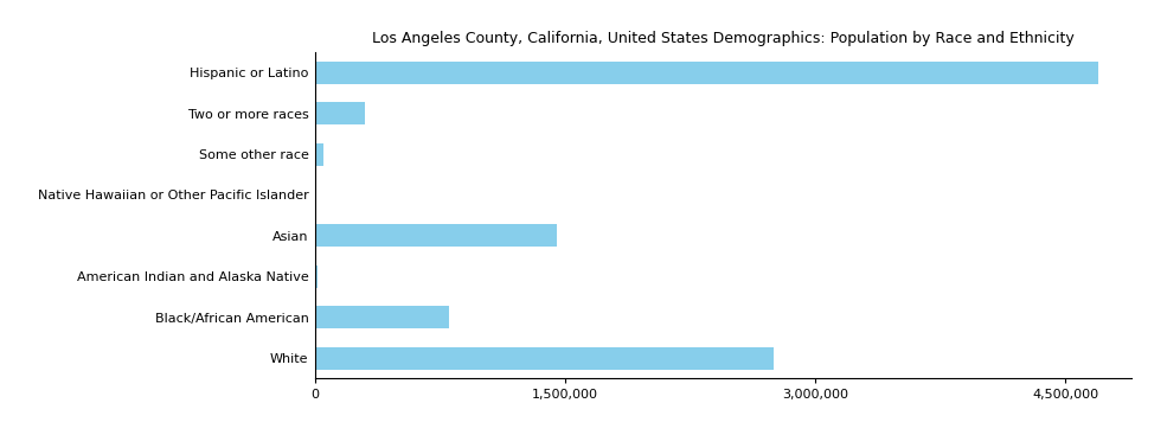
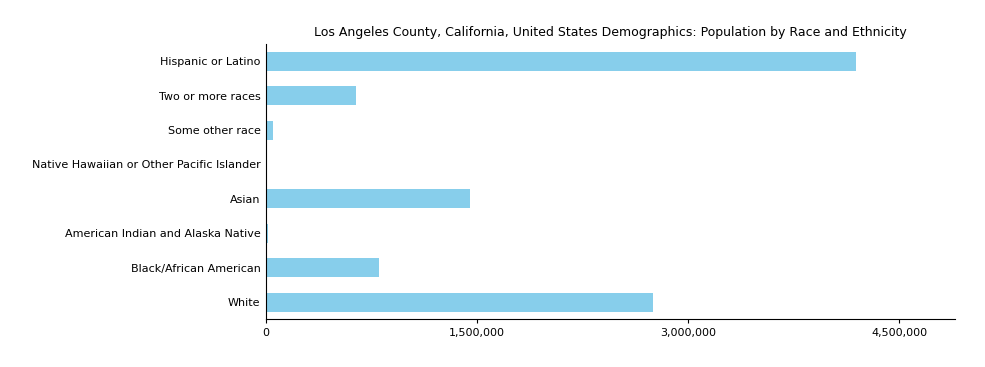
Hispanic or Latino: 4,700,000 -> 4,190,000
Two or more races: 300,000 -> 640,000
